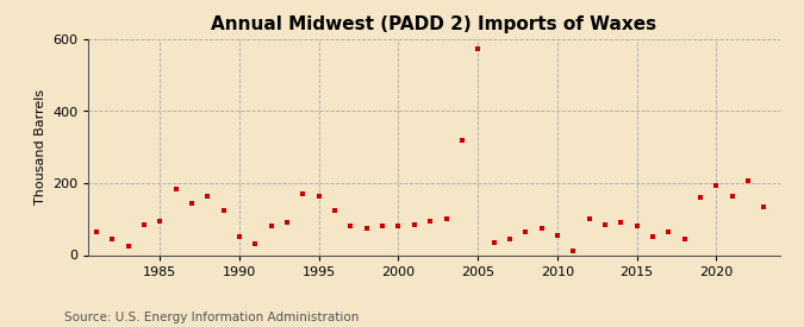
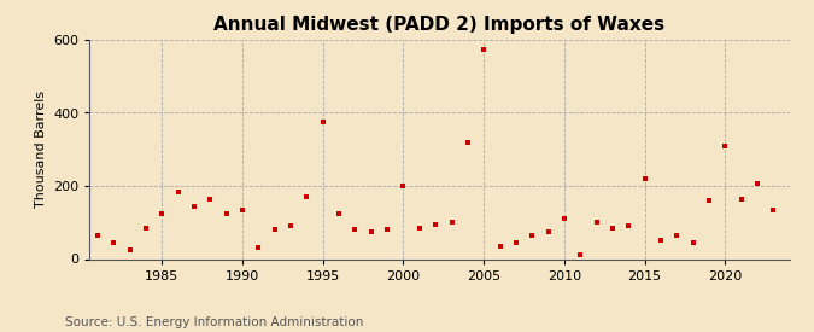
1985: 95 -> 125
1990: 50 -> 135
1995: 165 -> 375
2000: 80 -> 200
2010: 55 -> 110
2015: 80 -> 220
2020: 195 -> 310
